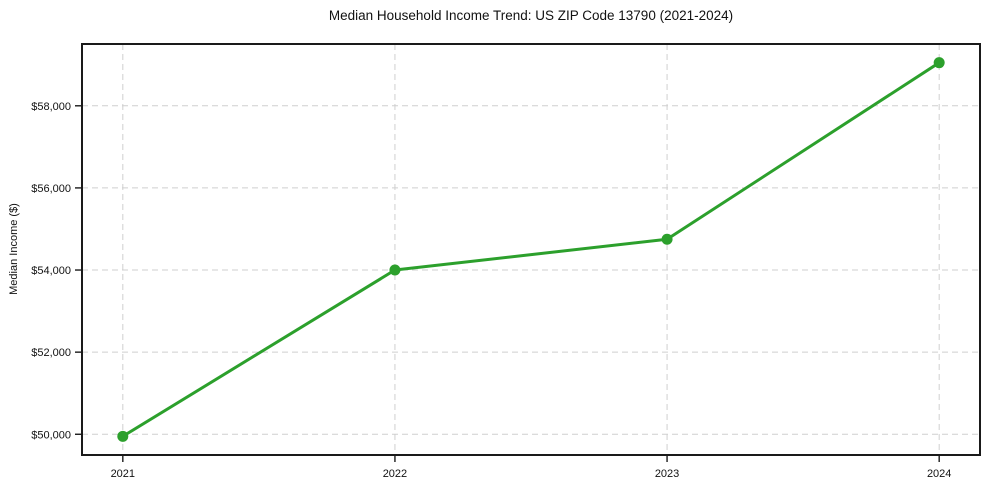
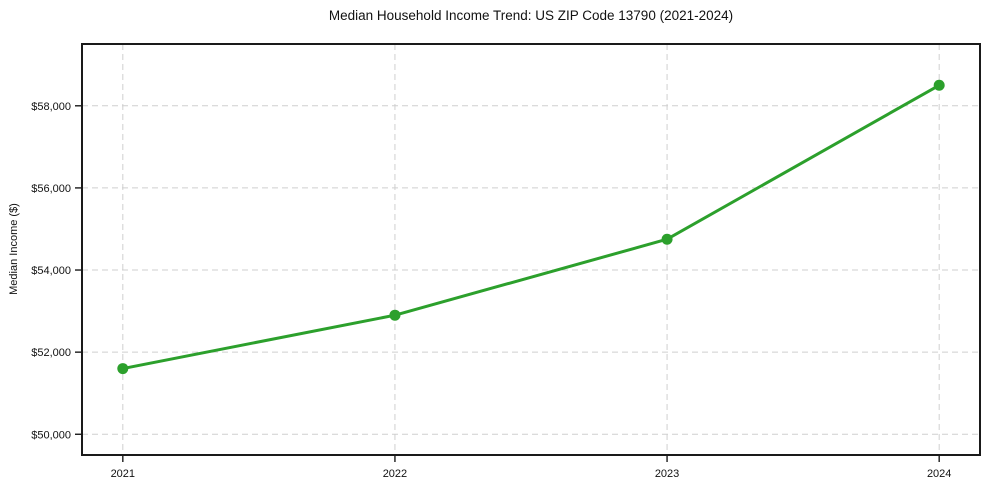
2021: $50000 -> $51600
2022: $54000 -> $52900
2024: $59000 -> $58500
